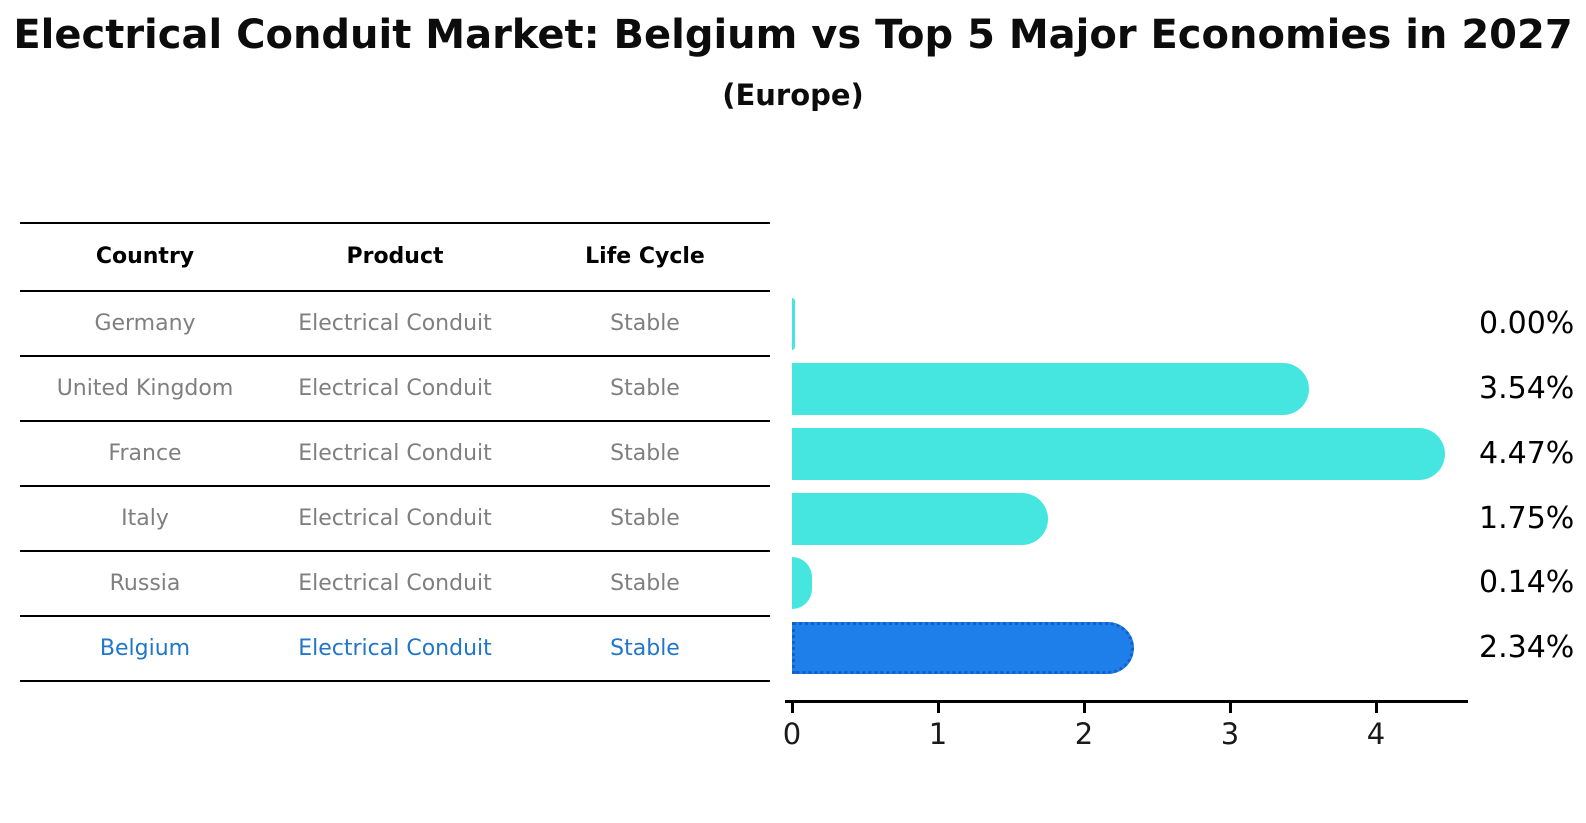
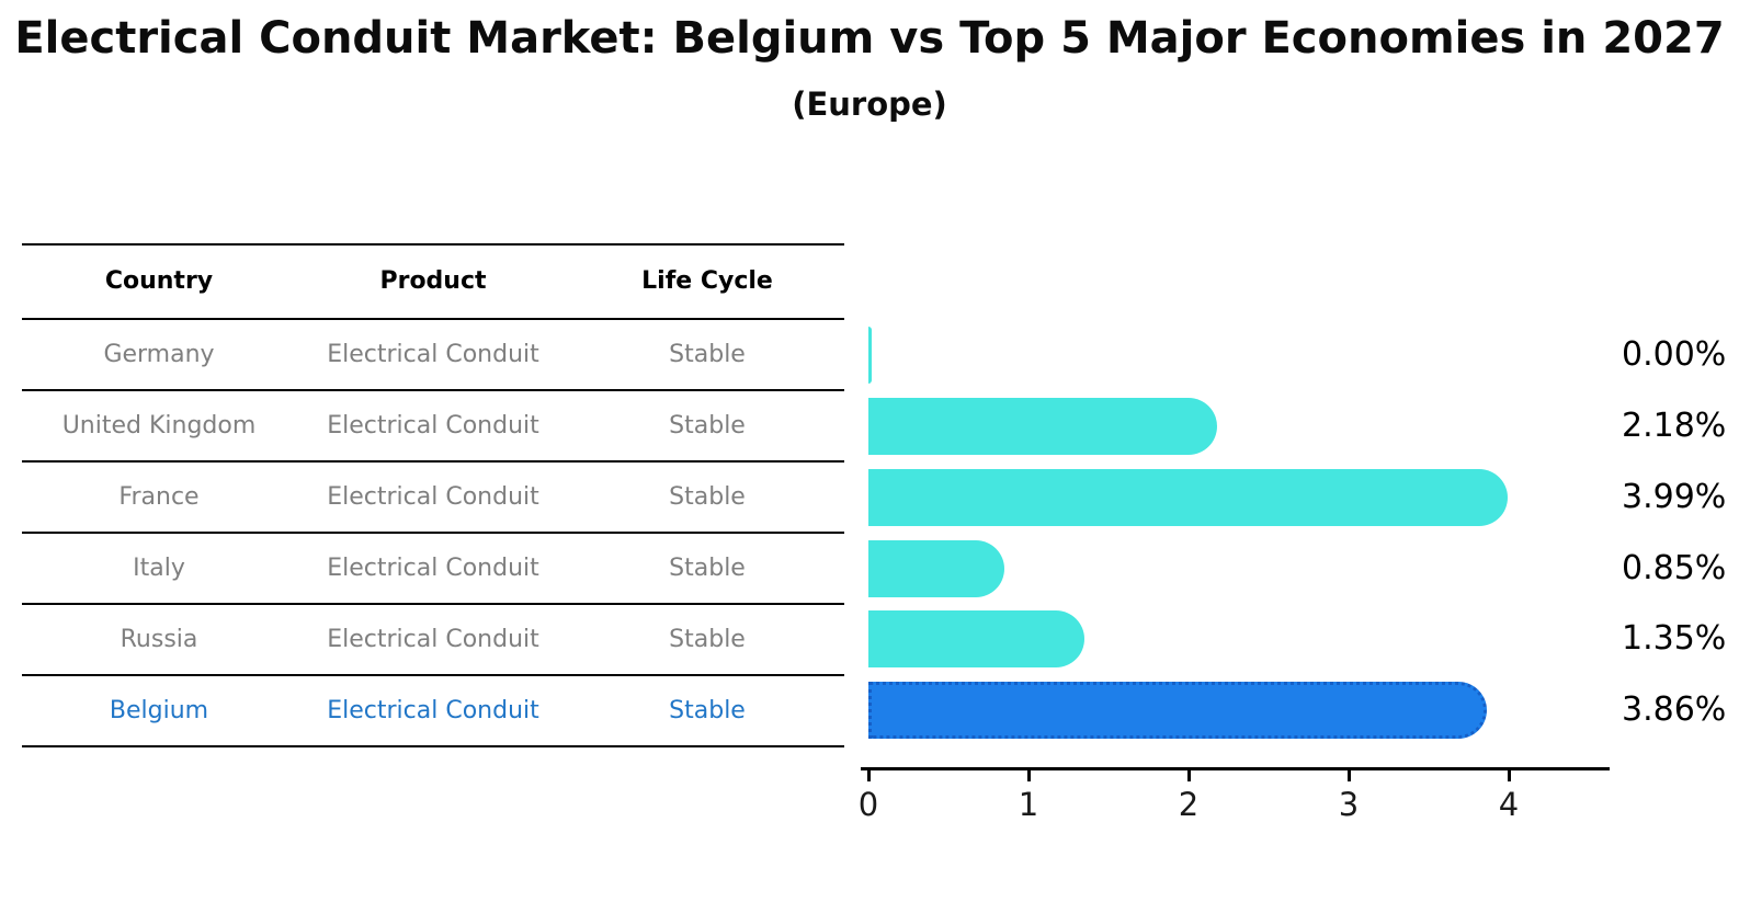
United Kingdom: 3.54% -> 2.18%
France: 4.47% -> 3.99%
Italy: 1.75% -> 0.85%
Russia: 0.14% -> 1.35%
Belgium: 2.34% -> 3.86%
